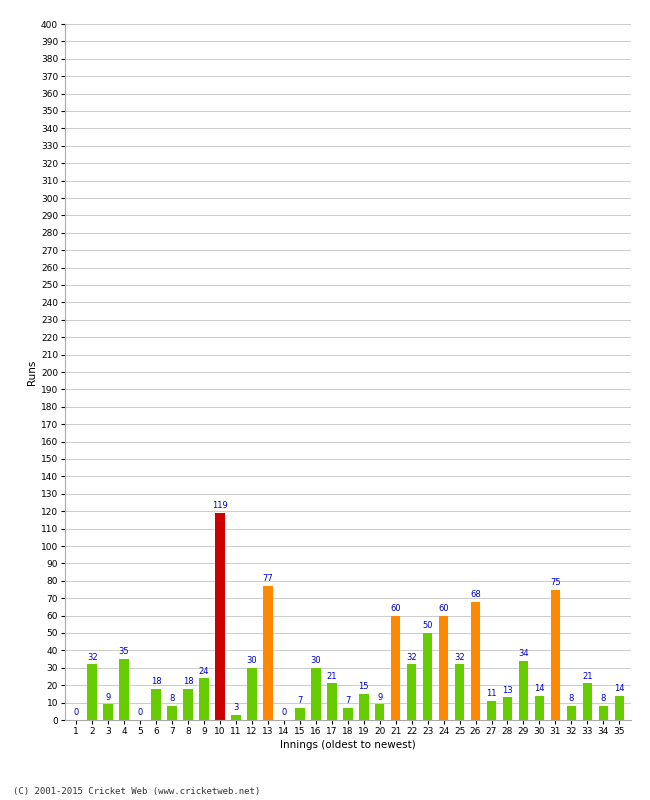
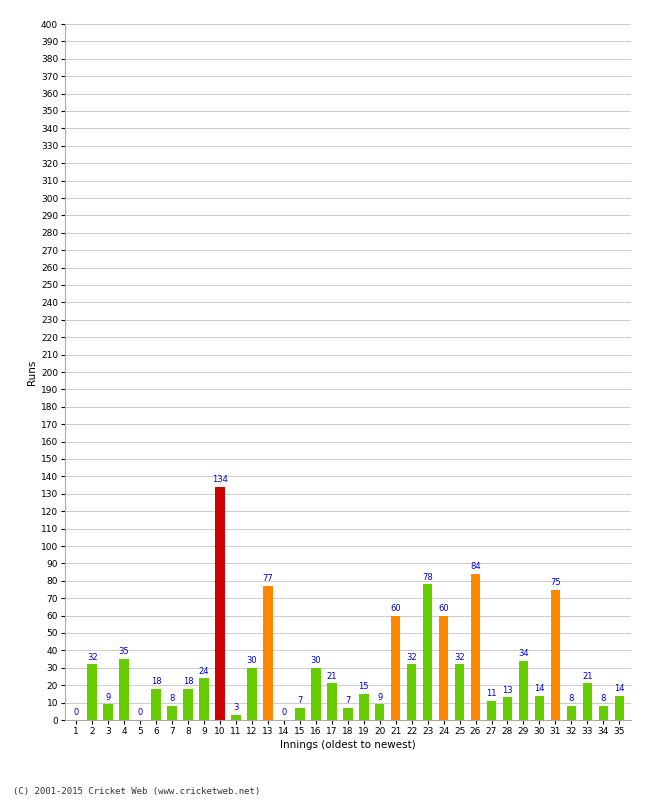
10: 119 -> 134
23: 50 -> 78
26: 68 -> 84
